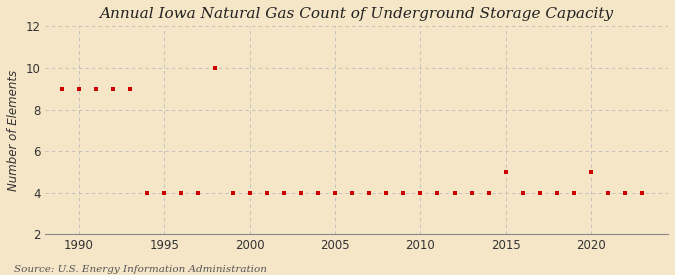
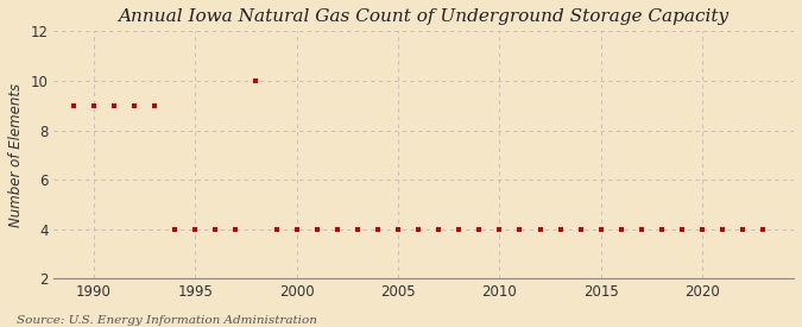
2015: 5 -> 4
2020: 5 -> 4
